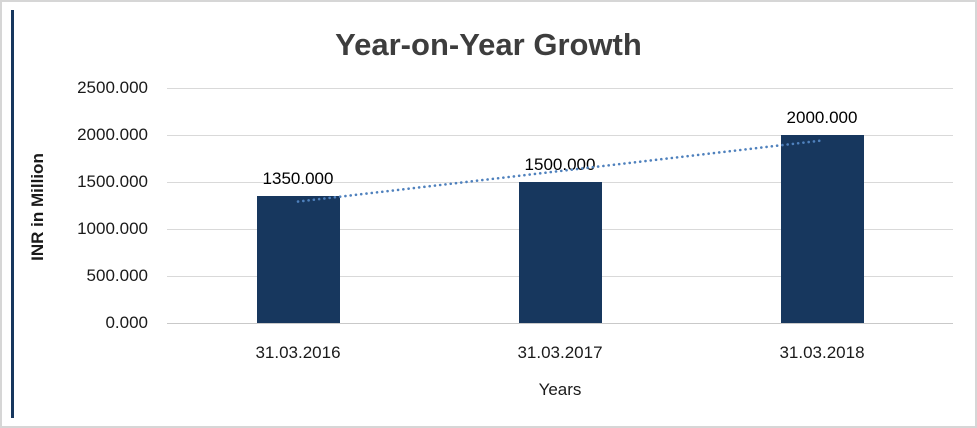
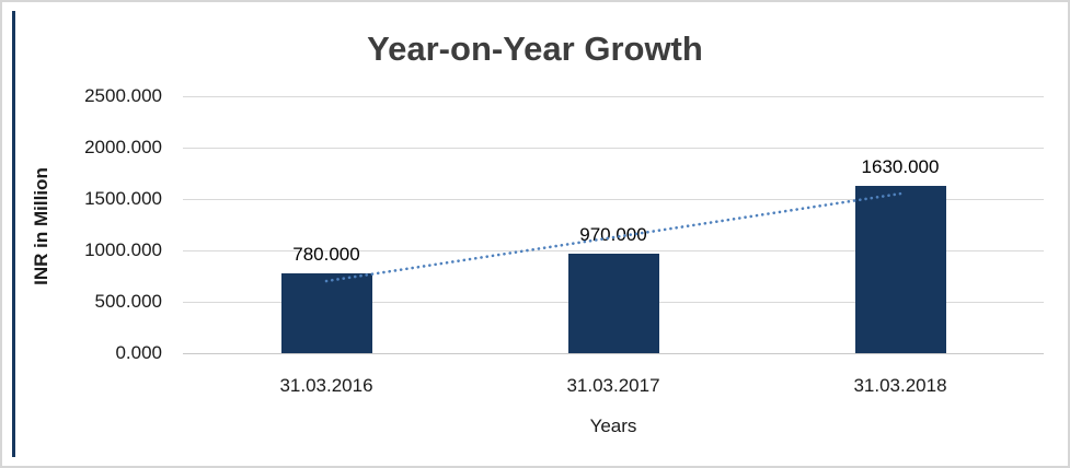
31.03.2016: 1350.000 -> 780.000
31.03.2017: 1500.000 -> 970.000
31.03.2018: 2000.000 -> 1630.000
